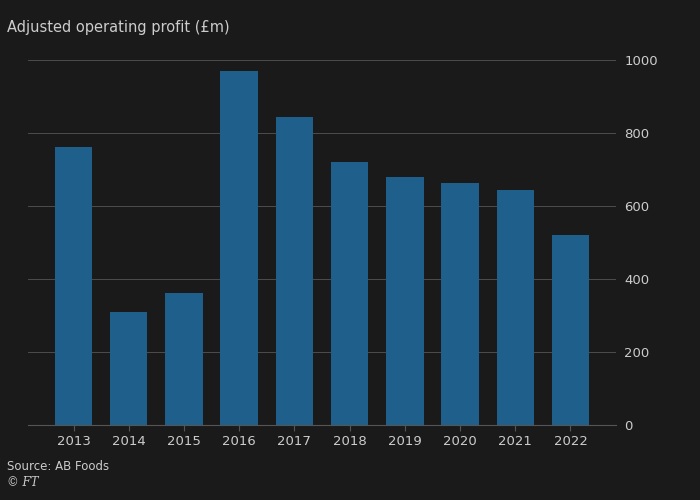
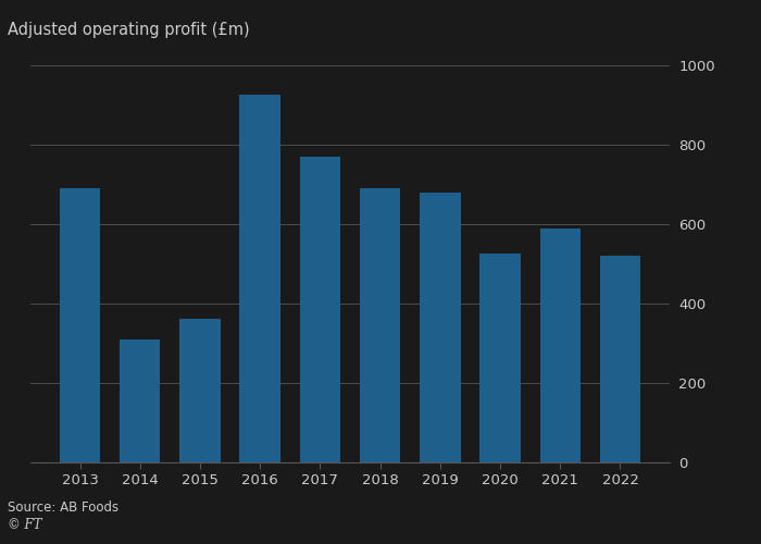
2013: 762 -> 690
2016: 970 -> 925
2017: 843 -> 770
2018: 720 -> 690
2020: 662 -> 525
2021: 645 -> 590
